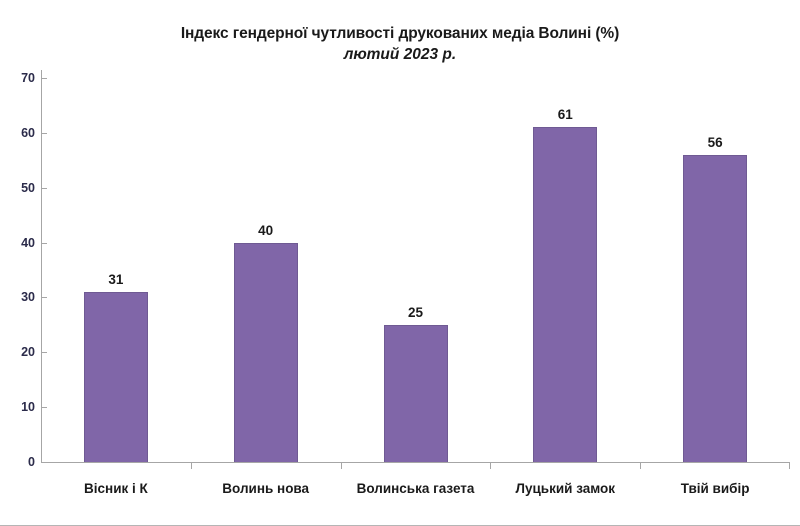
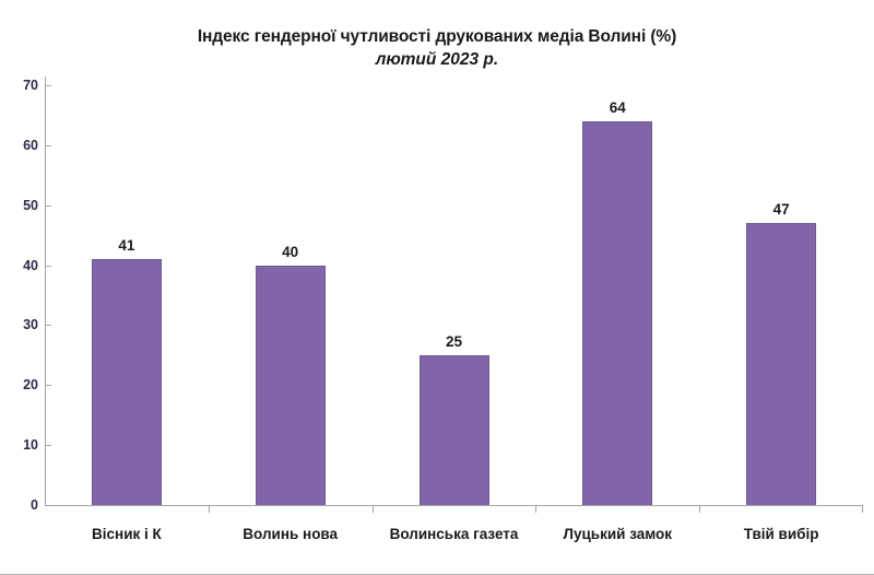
Вісник і К: 31 -> 41
Луцький замок: 61 -> 64
Твій вибір: 56 -> 47
